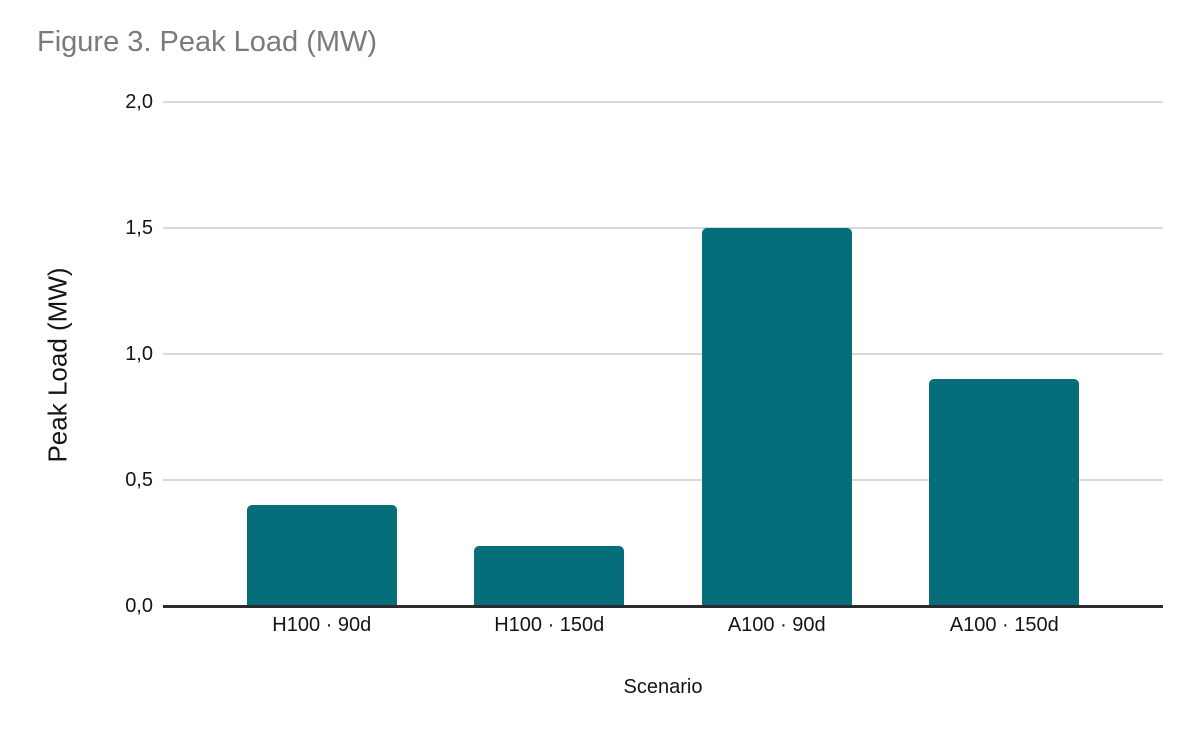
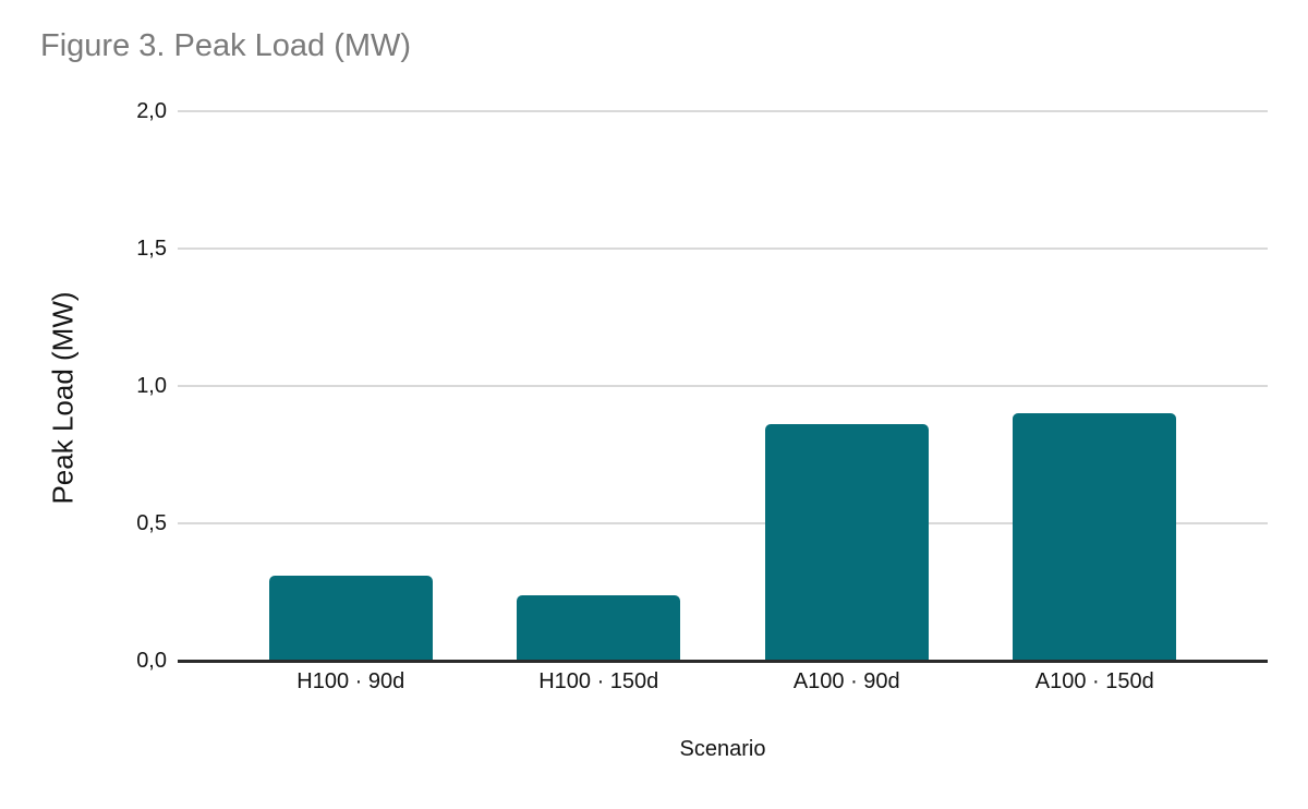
H100 · 90d: 0,40 -> 0,31
A100 · 90d: 1,50 -> 0,86
